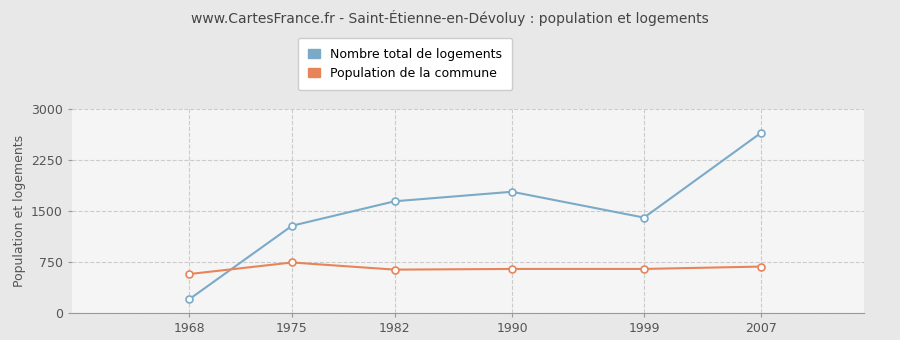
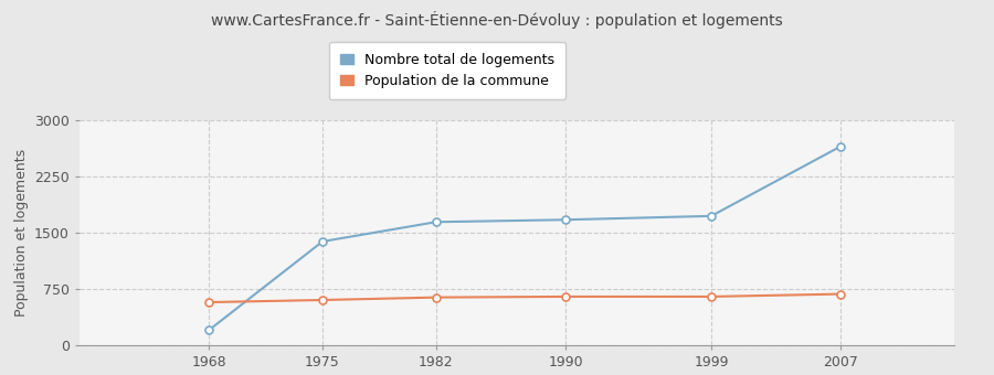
Nombre total de logements/1975: 1280 -> 1380
Population de la commune/1975: 740 -> 600
Nombre total de logements/1990: 1780 -> 1670
Nombre total de logements/1999: 1400 -> 1720
